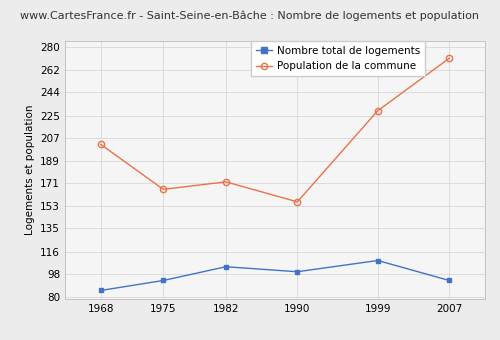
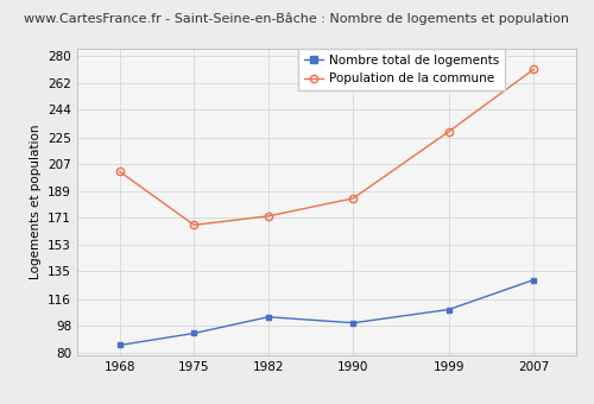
Population de la commune/1990: 156 -> 184
Nombre total de logements/2007: 93 -> 129
